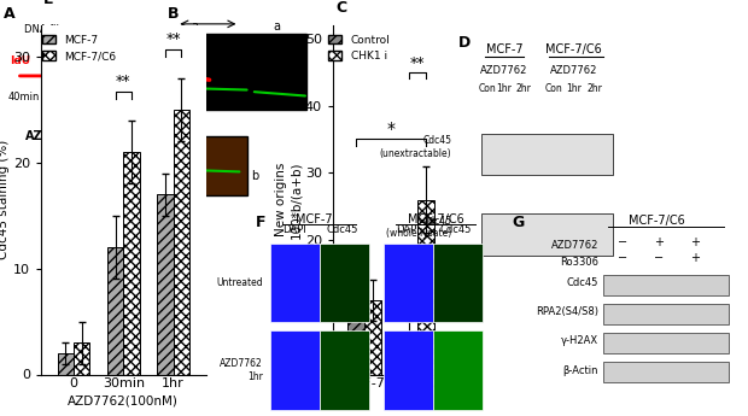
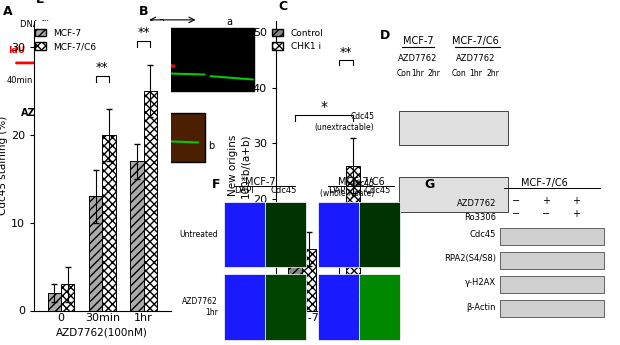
MCF-7/30min: 12 -> 13
MCF-7/C6/30min: 21 -> 20
